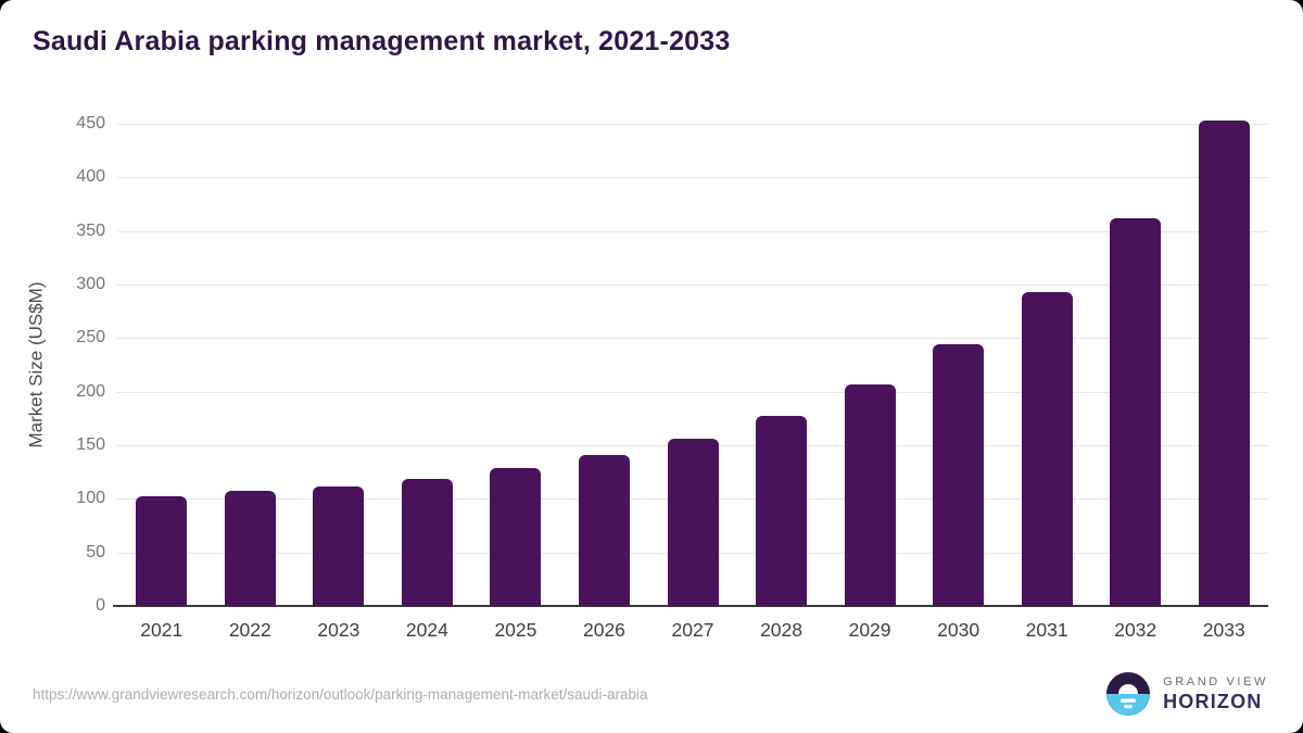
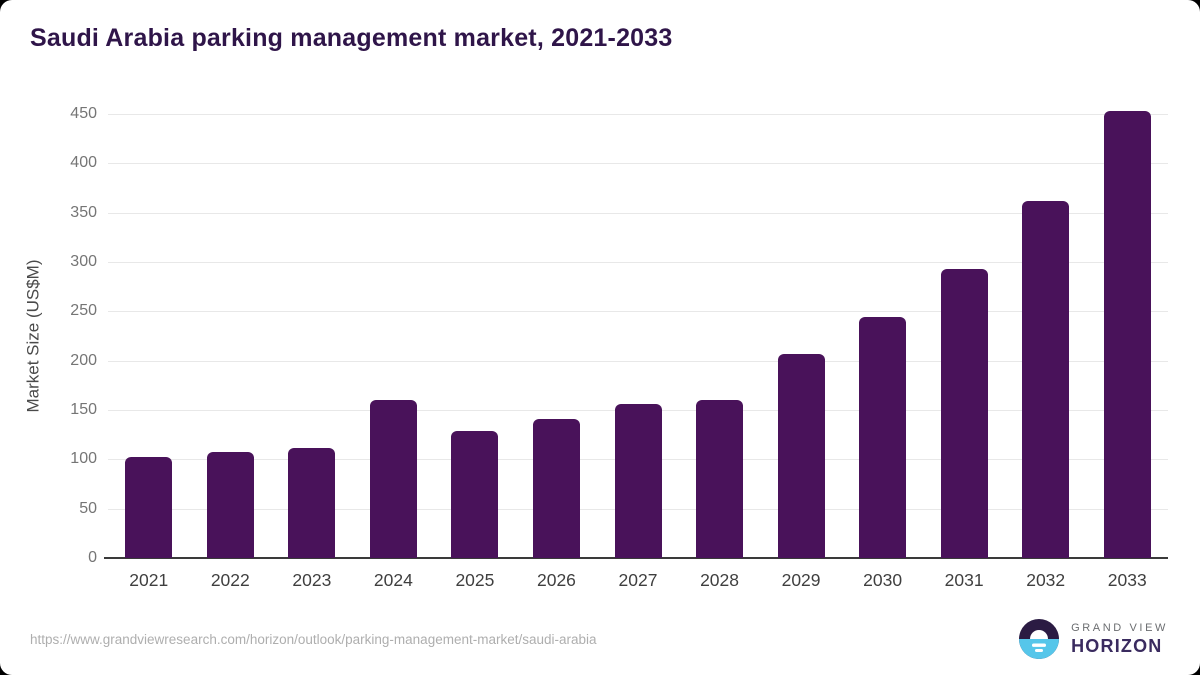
2024: 120 -> 160
2028: 180 -> 160
